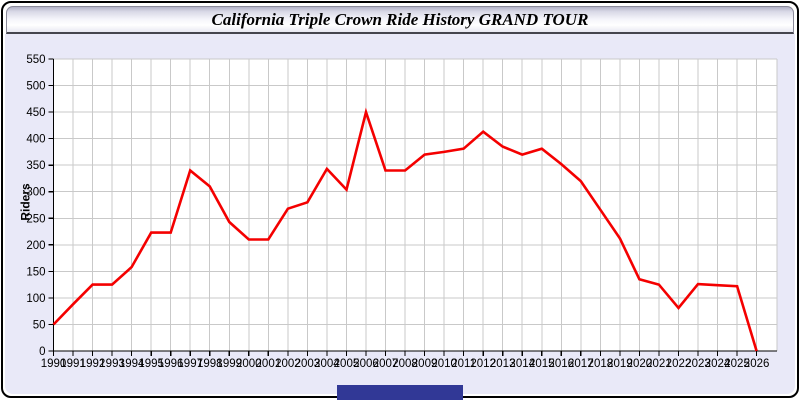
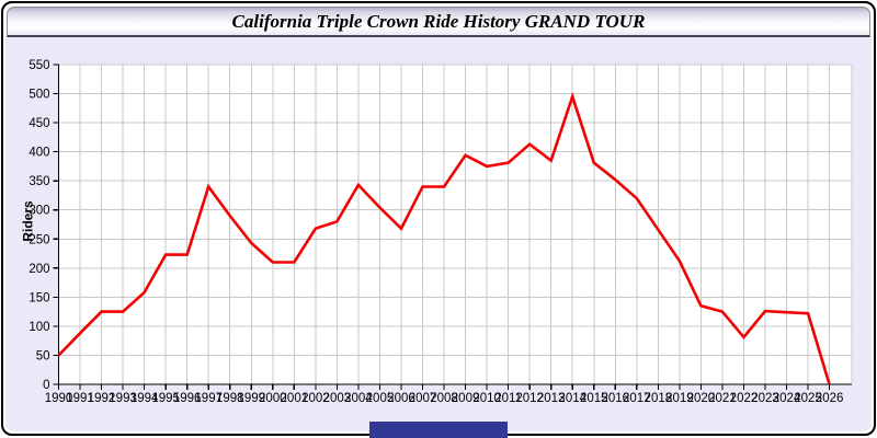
1998: 310 -> 290
2006: 450 -> 270
2009: 370 -> 390
2014: 370 -> 500
